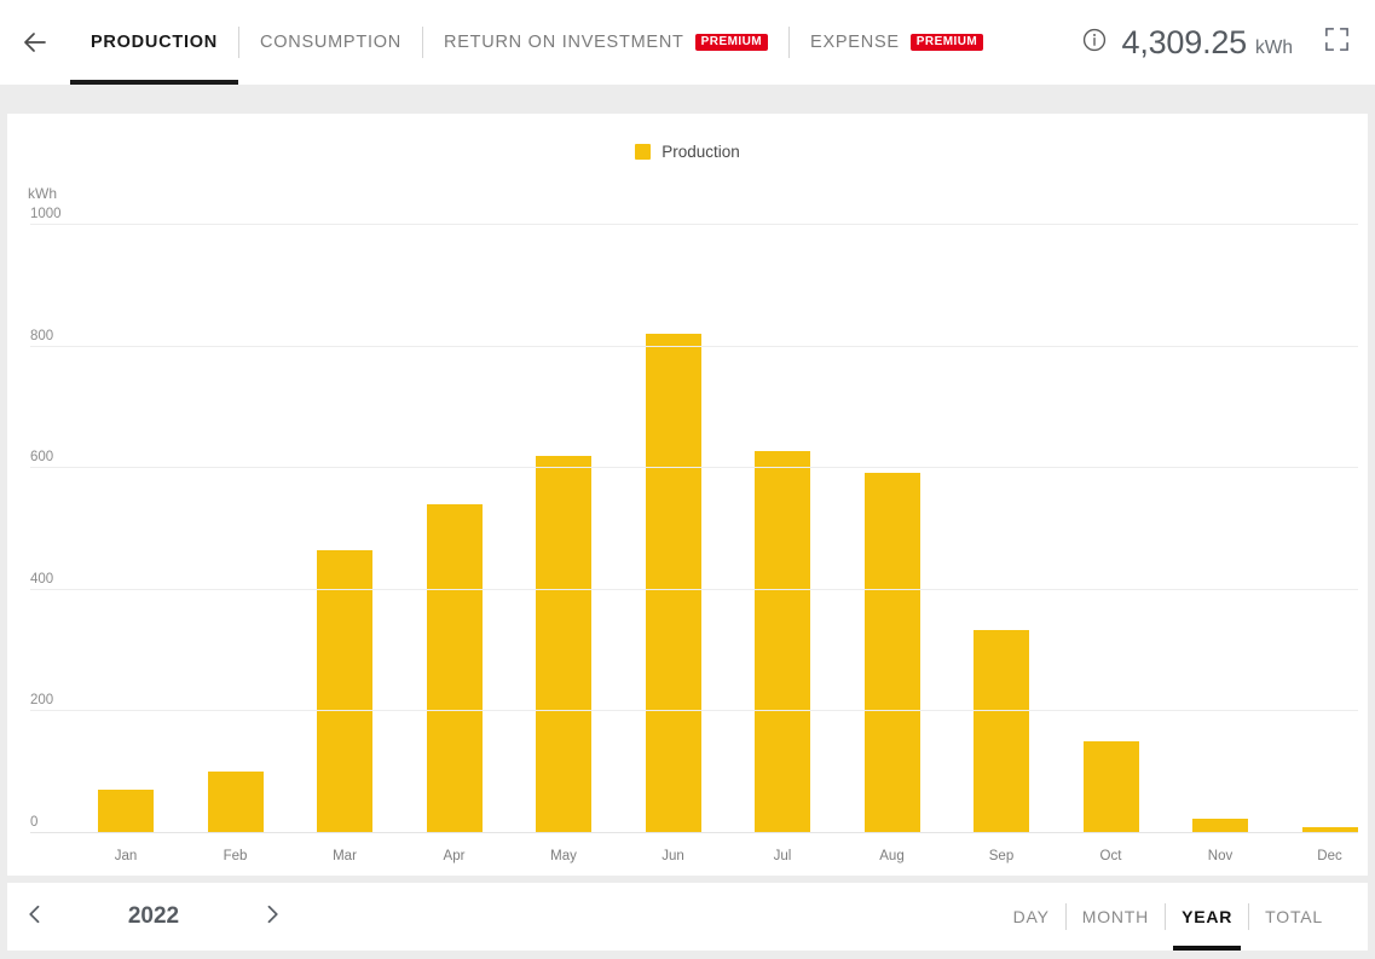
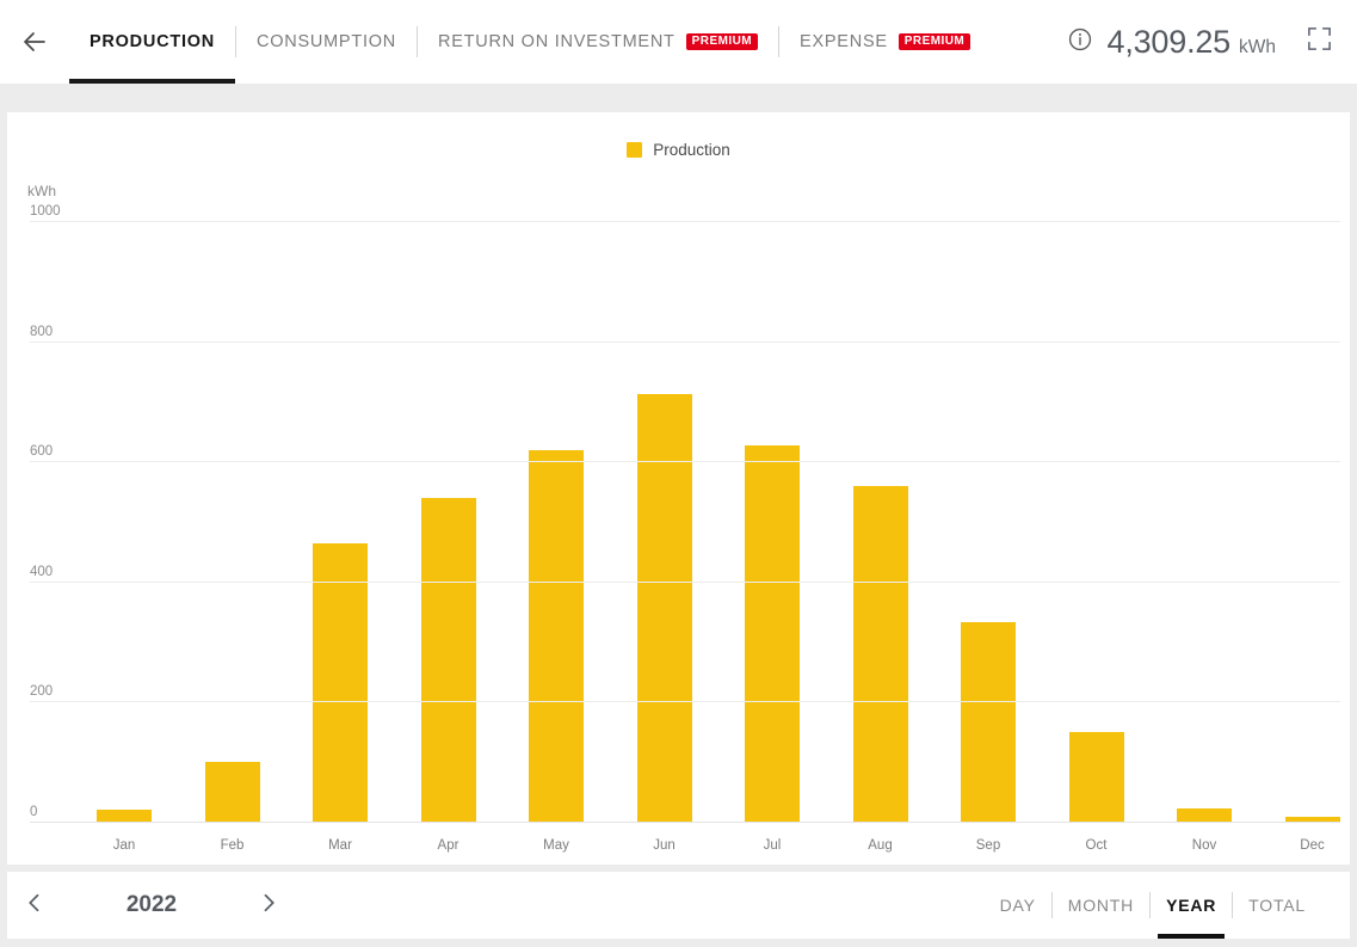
Jan: 70 -> 20
Jun: 820 -> 710
Aug: 590 -> 560
